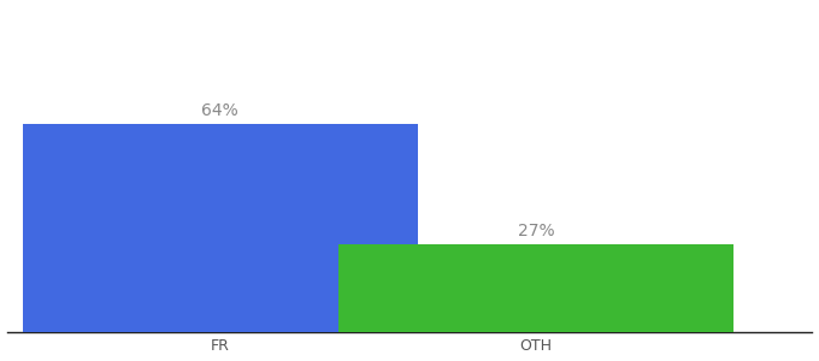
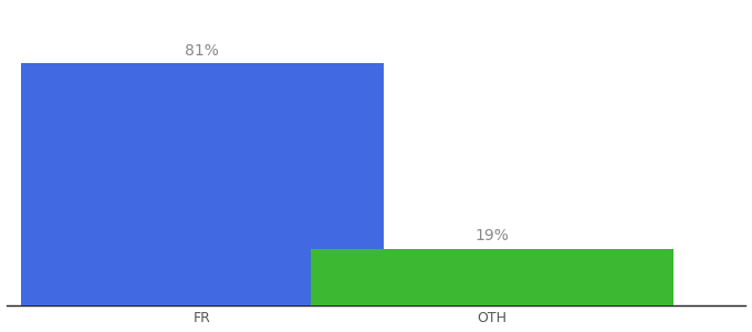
FR: 64% -> 81%
OTH: 27% -> 19%
